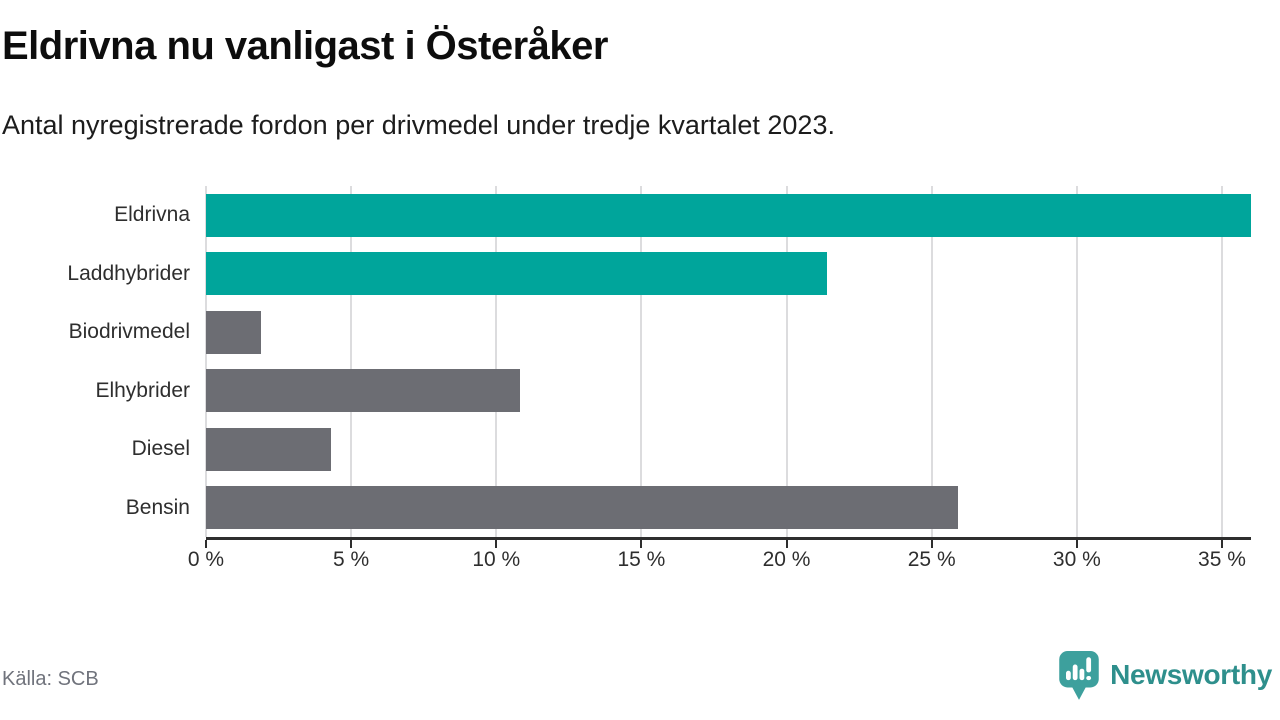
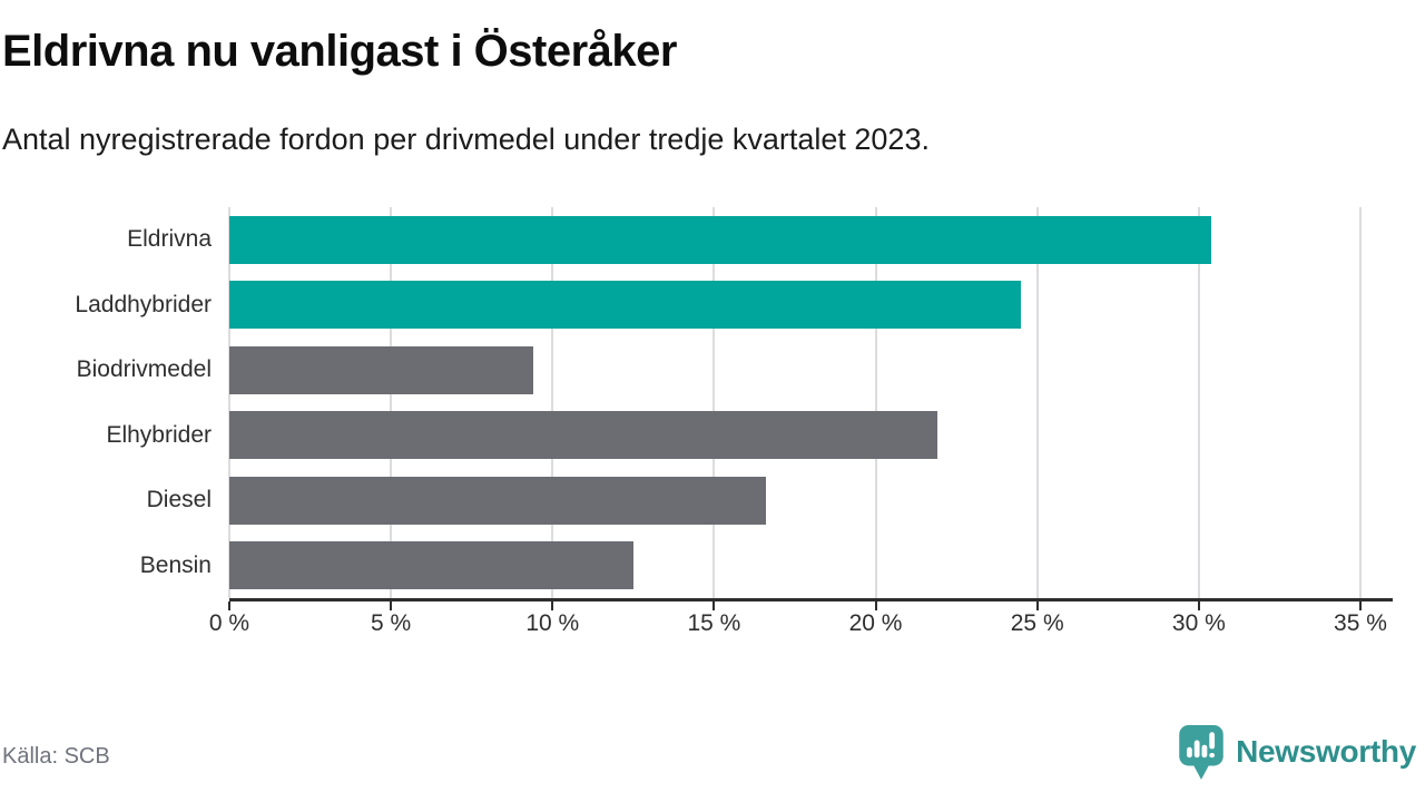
Eldrivna: 36.0% -> 30.4%
Laddhybrider: 21.4% -> 24.5%
Biodrivmedel: 1.9% -> 9.4%
Elhybrider: 10.8% -> 21.9%
Diesel: 4.3% -> 16.6%
Bensin: 25.9% -> 12.5%
